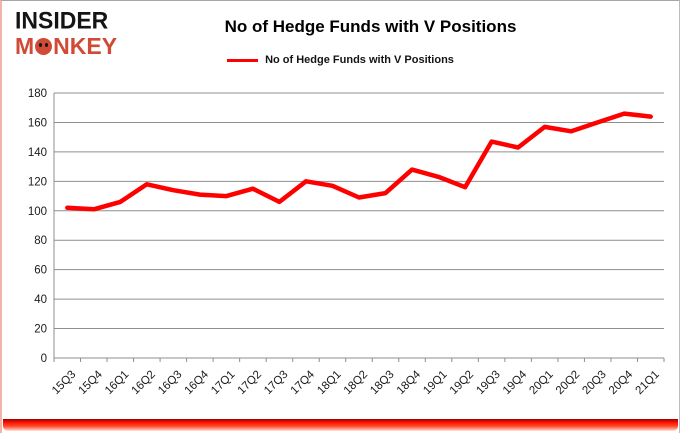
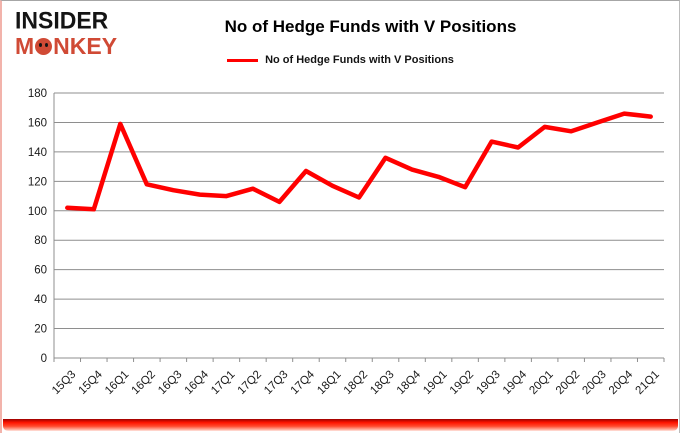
16Q1: 106 -> 159
17Q4: 120 -> 127
18Q3: 112 -> 136
